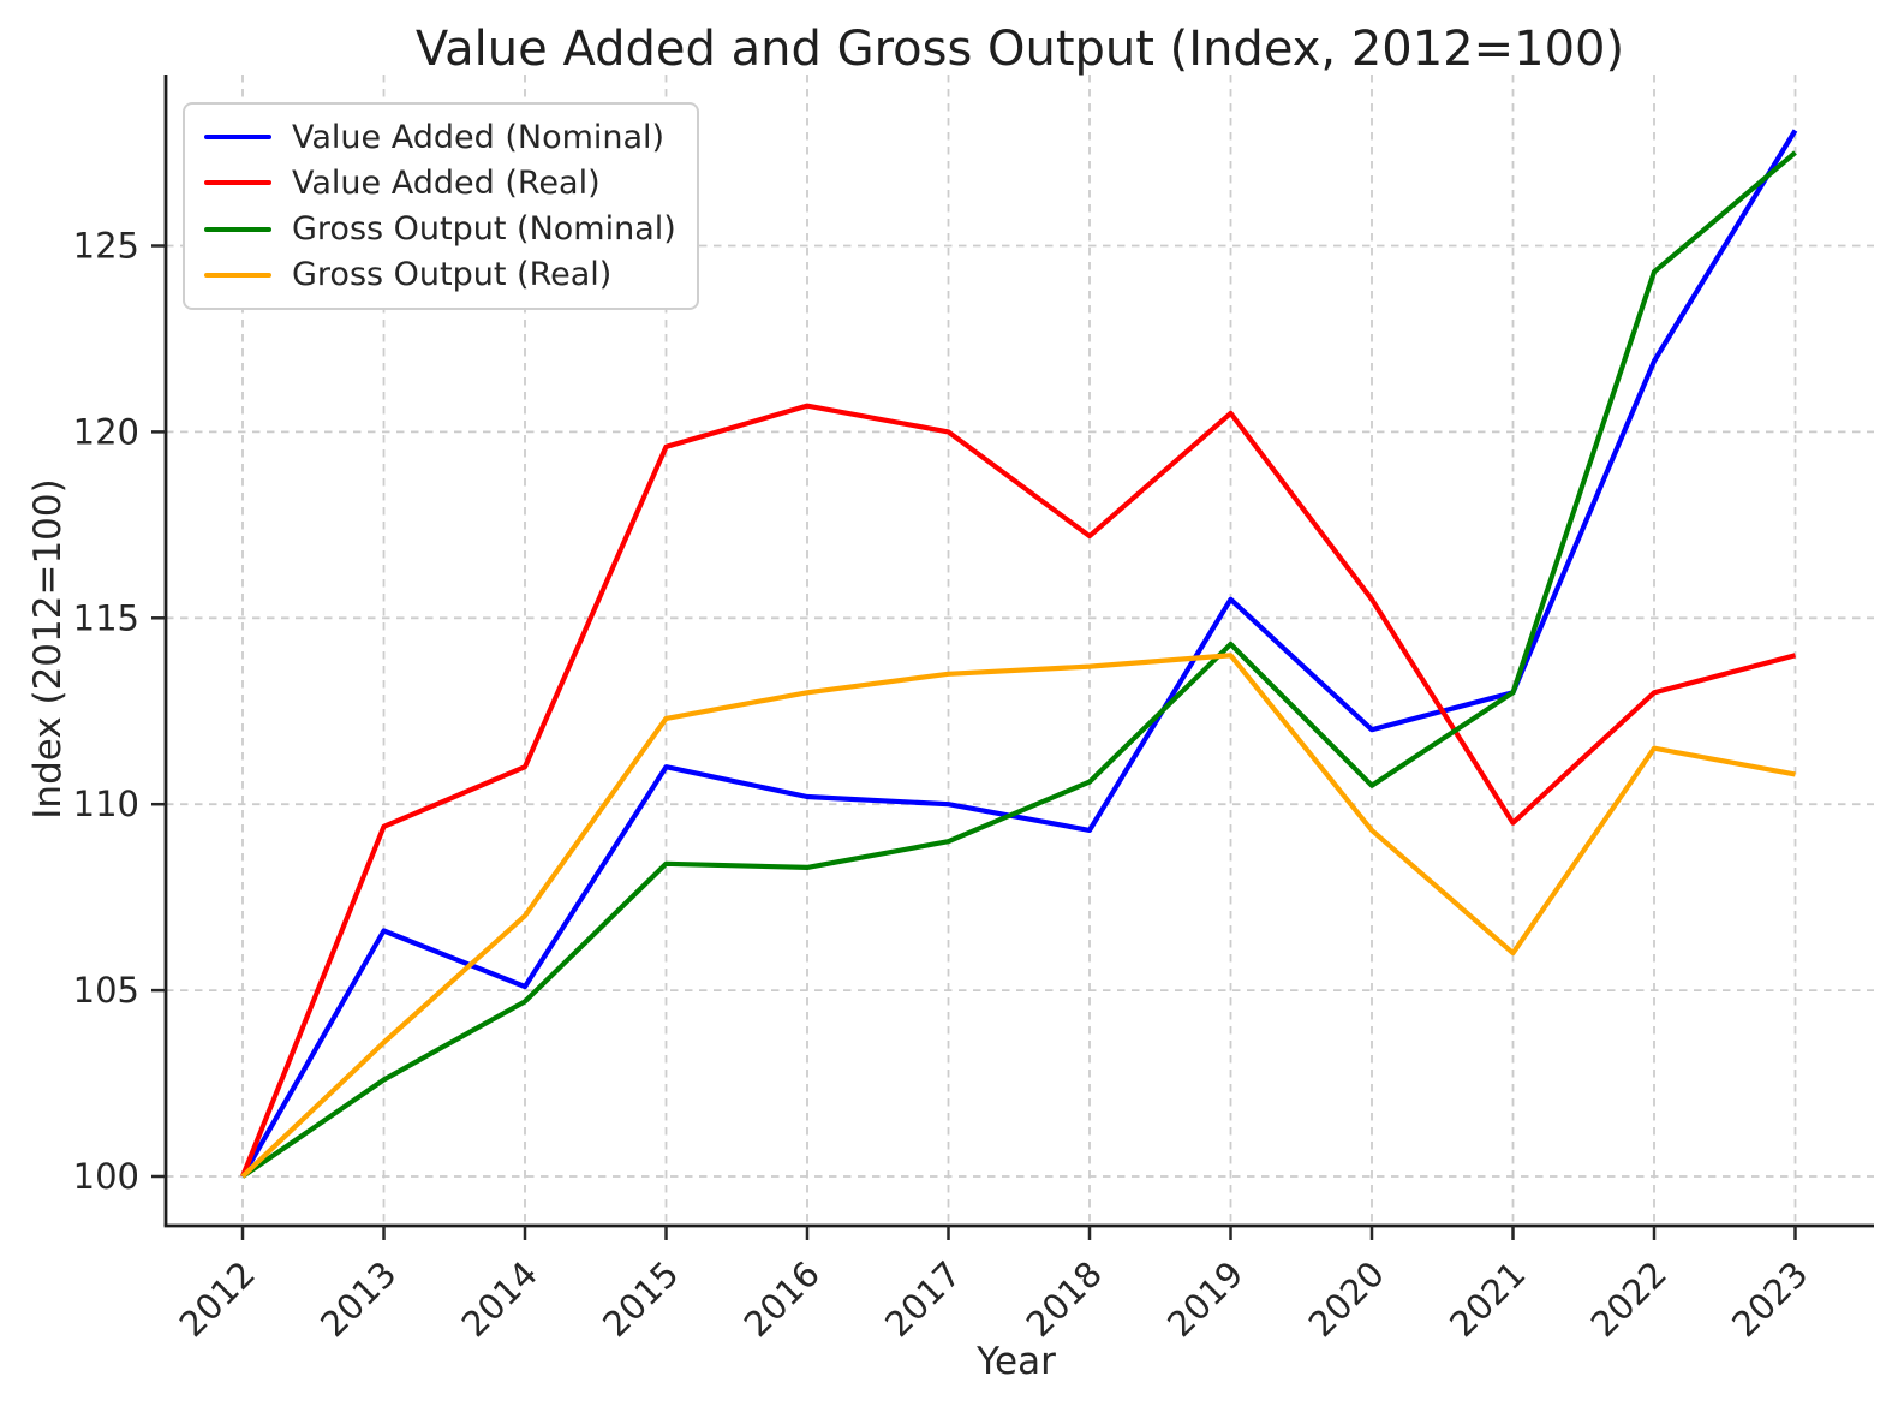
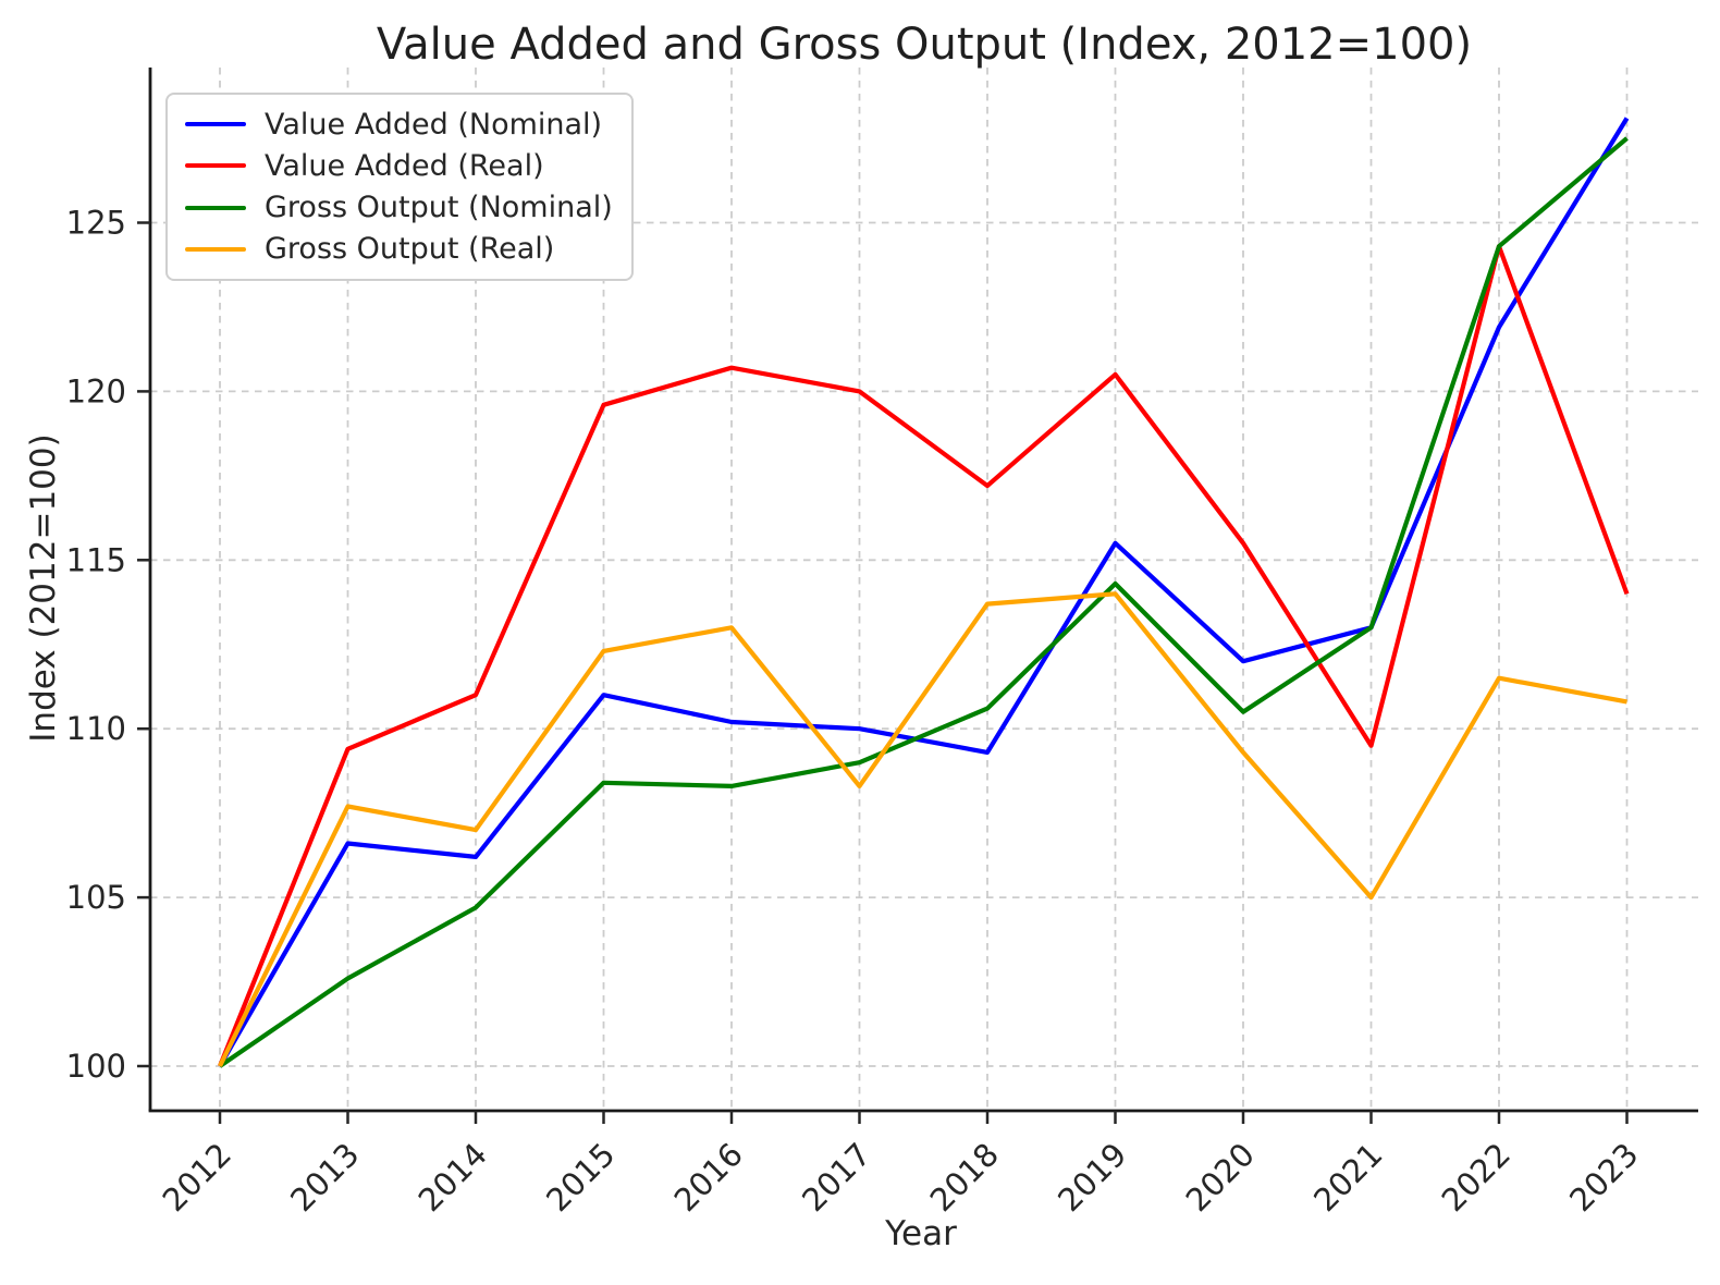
Gross Output (Real)/2013: 103.6 -> 107.7
Value Added (Nominal)/2014: 105.1 -> 106.2
Gross Output (Real)/2017: 113.5 -> 108.3
Gross Output (Real)/2021: 106.0 -> 105.0
Value Added (Real)/2022: 113.0 -> 124.3
